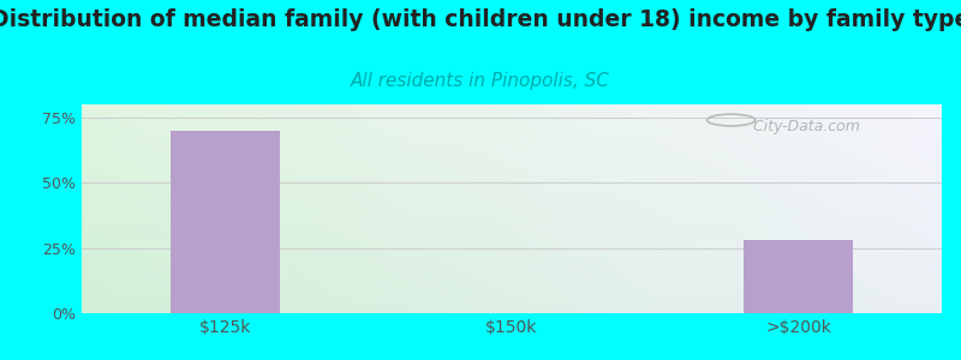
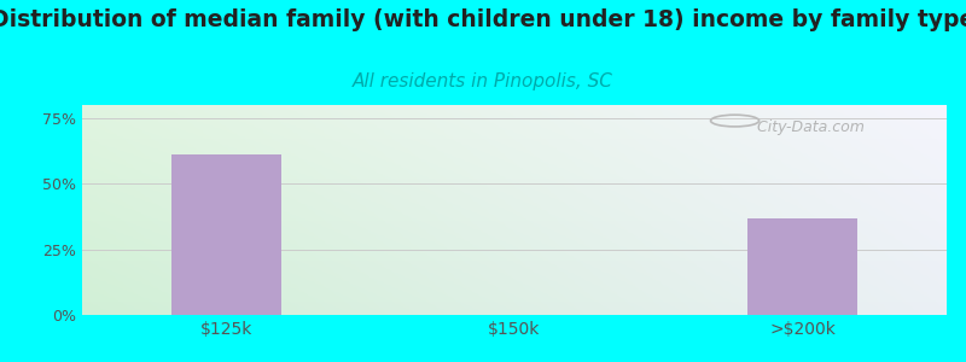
$125k: 70% -> 61%
>$200k: 28% -> 37%
